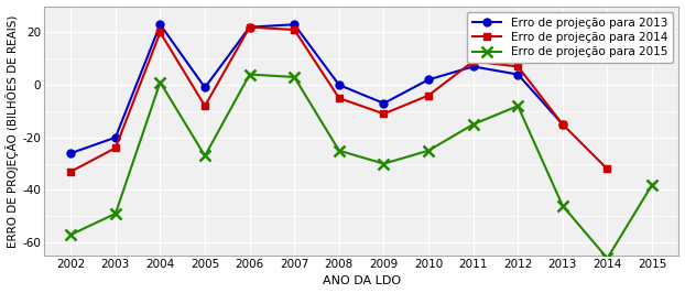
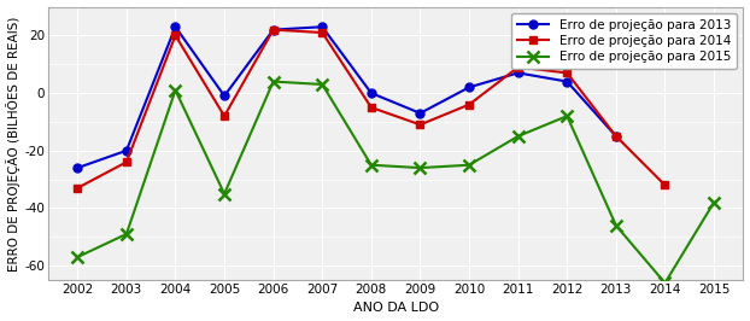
Erro de projeção para 2015/2005: -27 -> -35
Erro de projeção para 2015/2009: -30 -> -26
